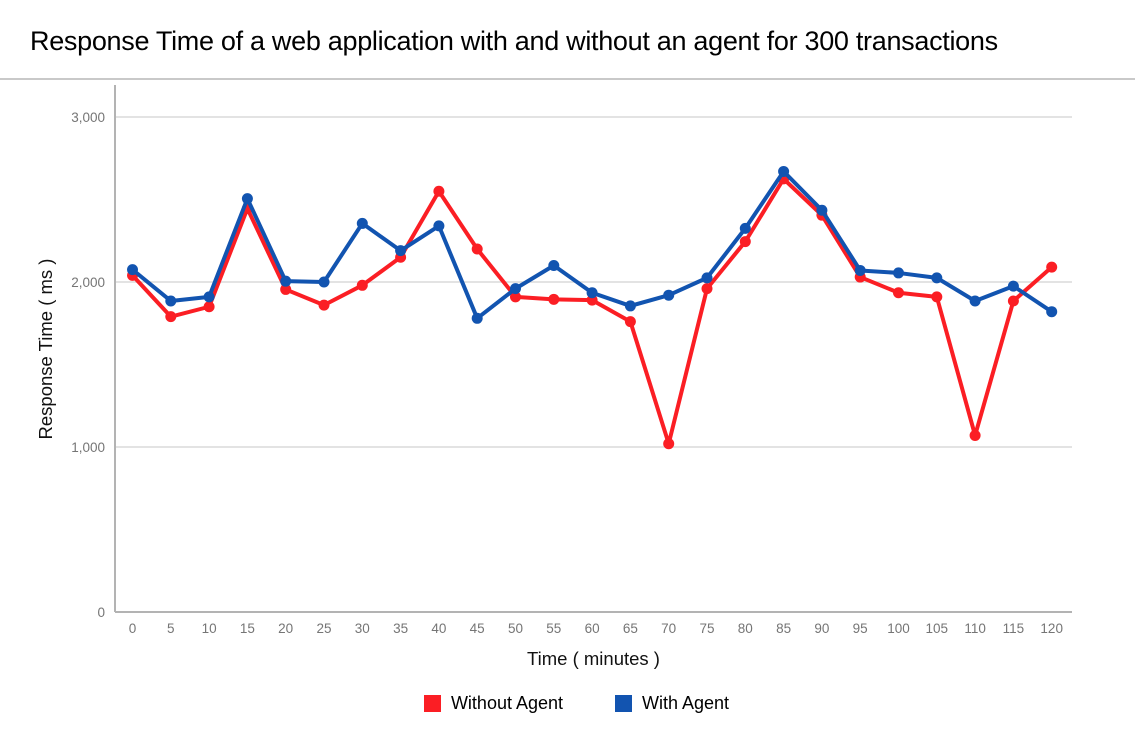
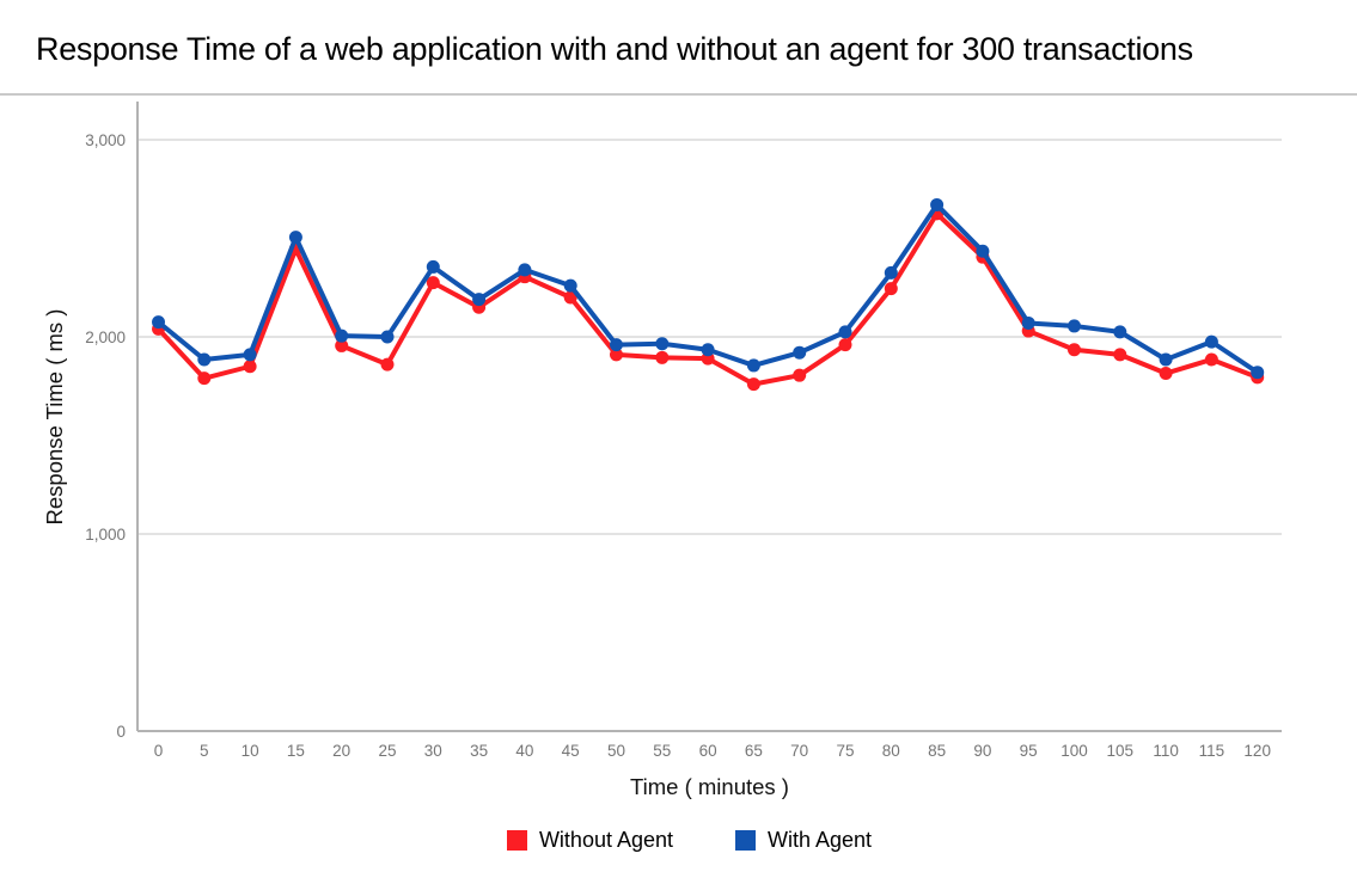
Without Agent/30: 1980 -> 2280
Without Agent/40: 2550 -> 2300
With Agent/45: 1780 -> 2260
With Agent/55: 2100 -> 1960
Without Agent/70: 1020 -> 1800
Without Agent/110: 1070 -> 1820
Without Agent/120: 2090 -> 1800
